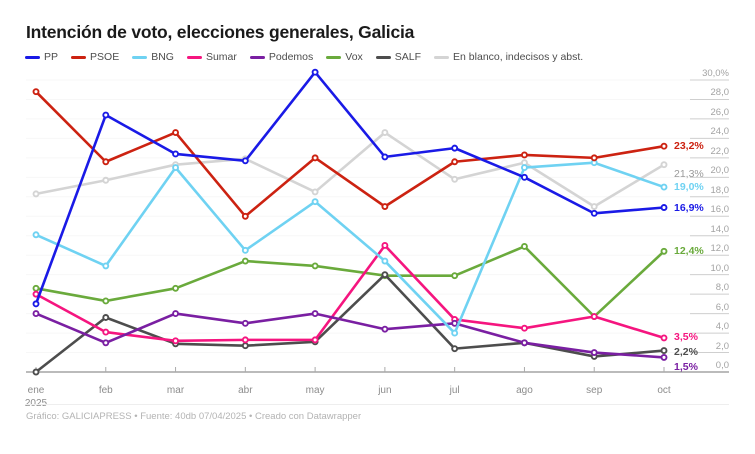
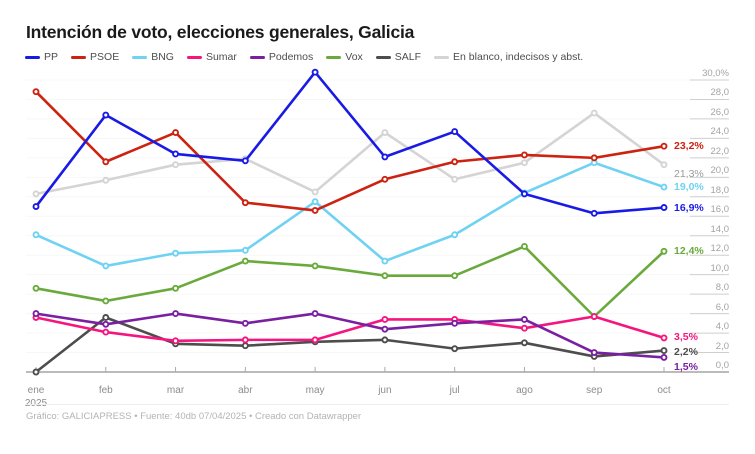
PP/ene: 7% -> 17%
Sumar/ene: 8% -> 6%
Podemos/feb: 3% -> 5%
BNG/mar: 21% -> 12%
PSOE/abr: 16% -> 17%
PSOE/may: 22% -> 17%
PSOE/jun: 17% -> 20%
Sumar/jun: 13% -> 5%
SALF/jun: 10% -> 3%
PP/jul: 23% -> 25%
BNG/jul: 4% -> 14%
PP/ago: 20% -> 18%
BNG/ago: 21% -> 18%
Podemos/ago: 3% -> 5%
En blanco, indecisos y abst./sep: 17% -> 27%
